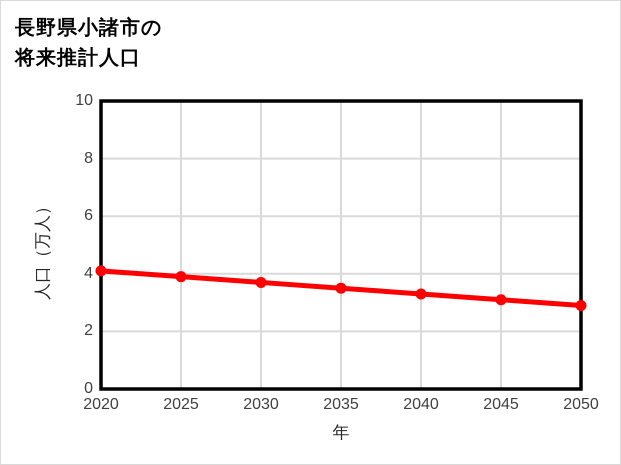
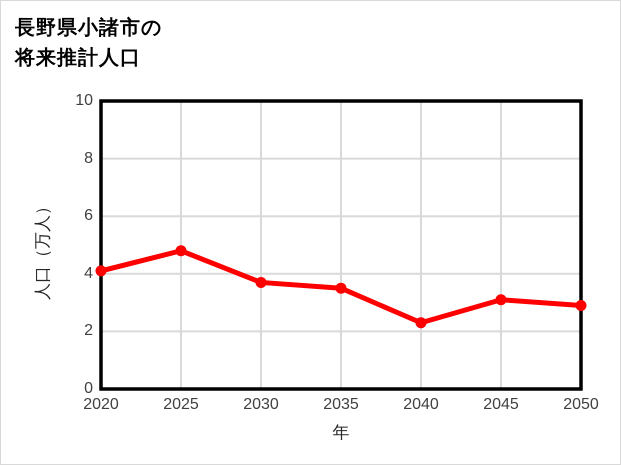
2025: 3.9 -> 4.8
2040: 3.3 -> 2.3
